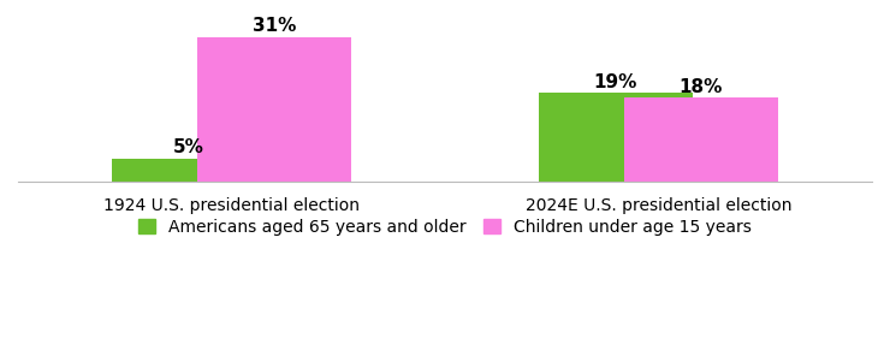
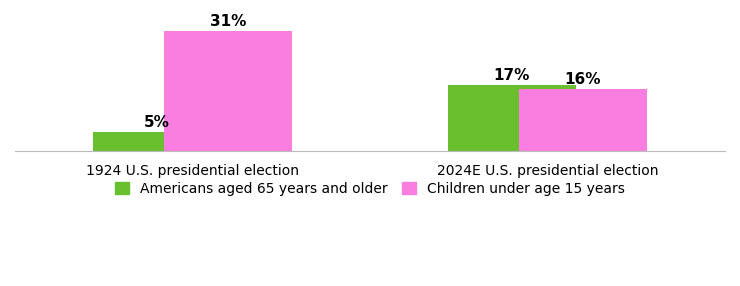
Americans aged 65 years and older/2024E U.S. presidential election: 19% -> 17%
Children under age 15 years/2024E U.S. presidential election: 18% -> 16%
